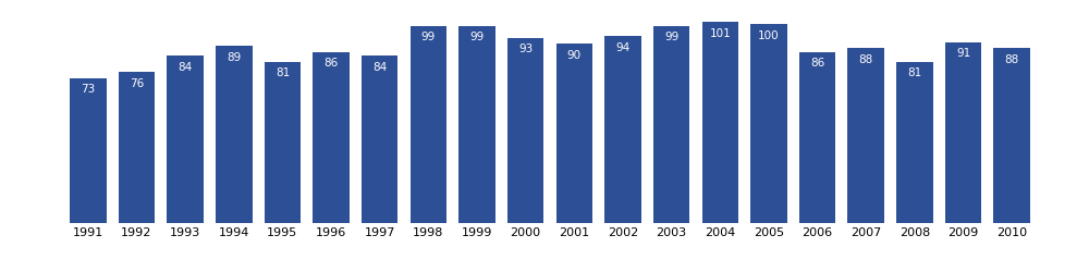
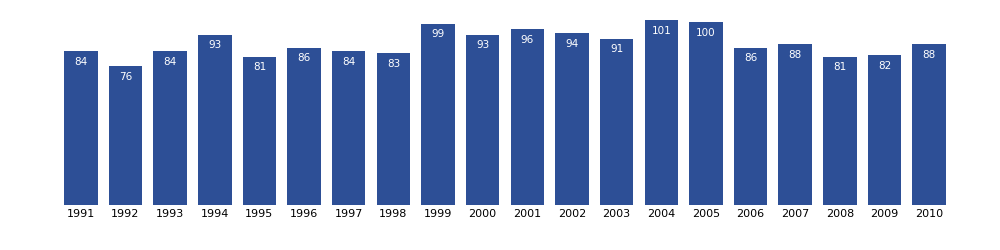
1991: 73 -> 84
1994: 89 -> 93
1998: 99 -> 83
2001: 90 -> 96
2003: 99 -> 91
2009: 91 -> 82
